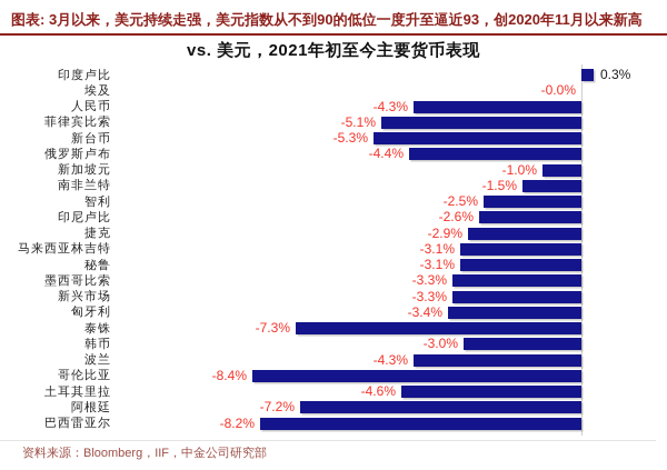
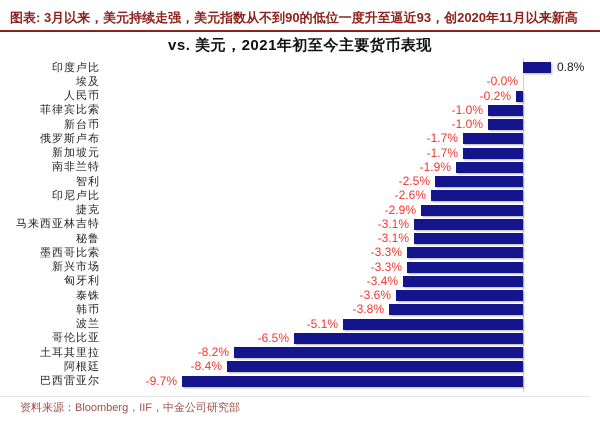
印度卢比: 0.3% -> 0.8%
人民币: -4.3% -> -0.2%
菲律宾比索: -5.1% -> -1.0%
新台币: -5.3% -> -1.0%
俄罗斯卢布: -4.4% -> -1.7%
新加坡元: -1.0% -> -1.7%
南非兰特: -1.5% -> -1.9%
泰铢: -7.3% -> -3.6%
韩币: -3.0% -> -3.8%
波兰: -4.3% -> -5.1%
哥伦比亚: -8.4% -> -6.5%
土耳其里拉: -4.6% -> -8.2%
阿根廷: -7.2% -> -8.4%
巴西雷亚尔: -8.2% -> -9.7%
